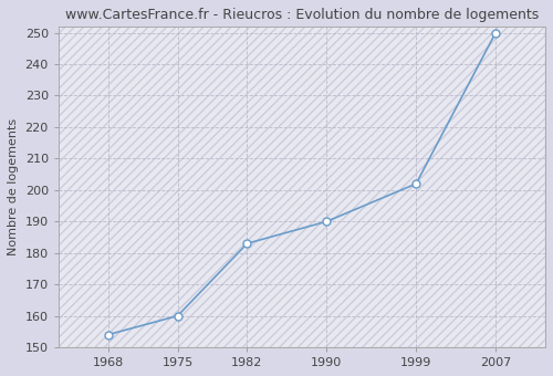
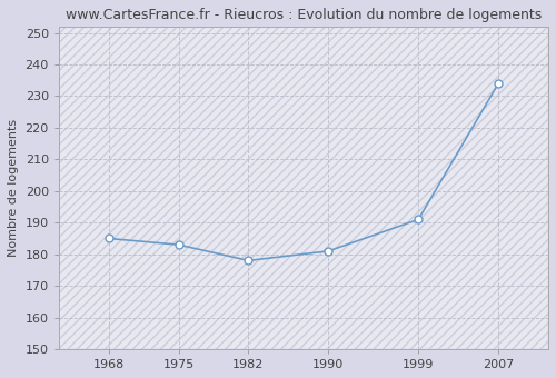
1968: 154 -> 185
1975: 160 -> 183
1982: 183 -> 178
1990: 190 -> 181
1999: 202 -> 191
2007: 250 -> 234
